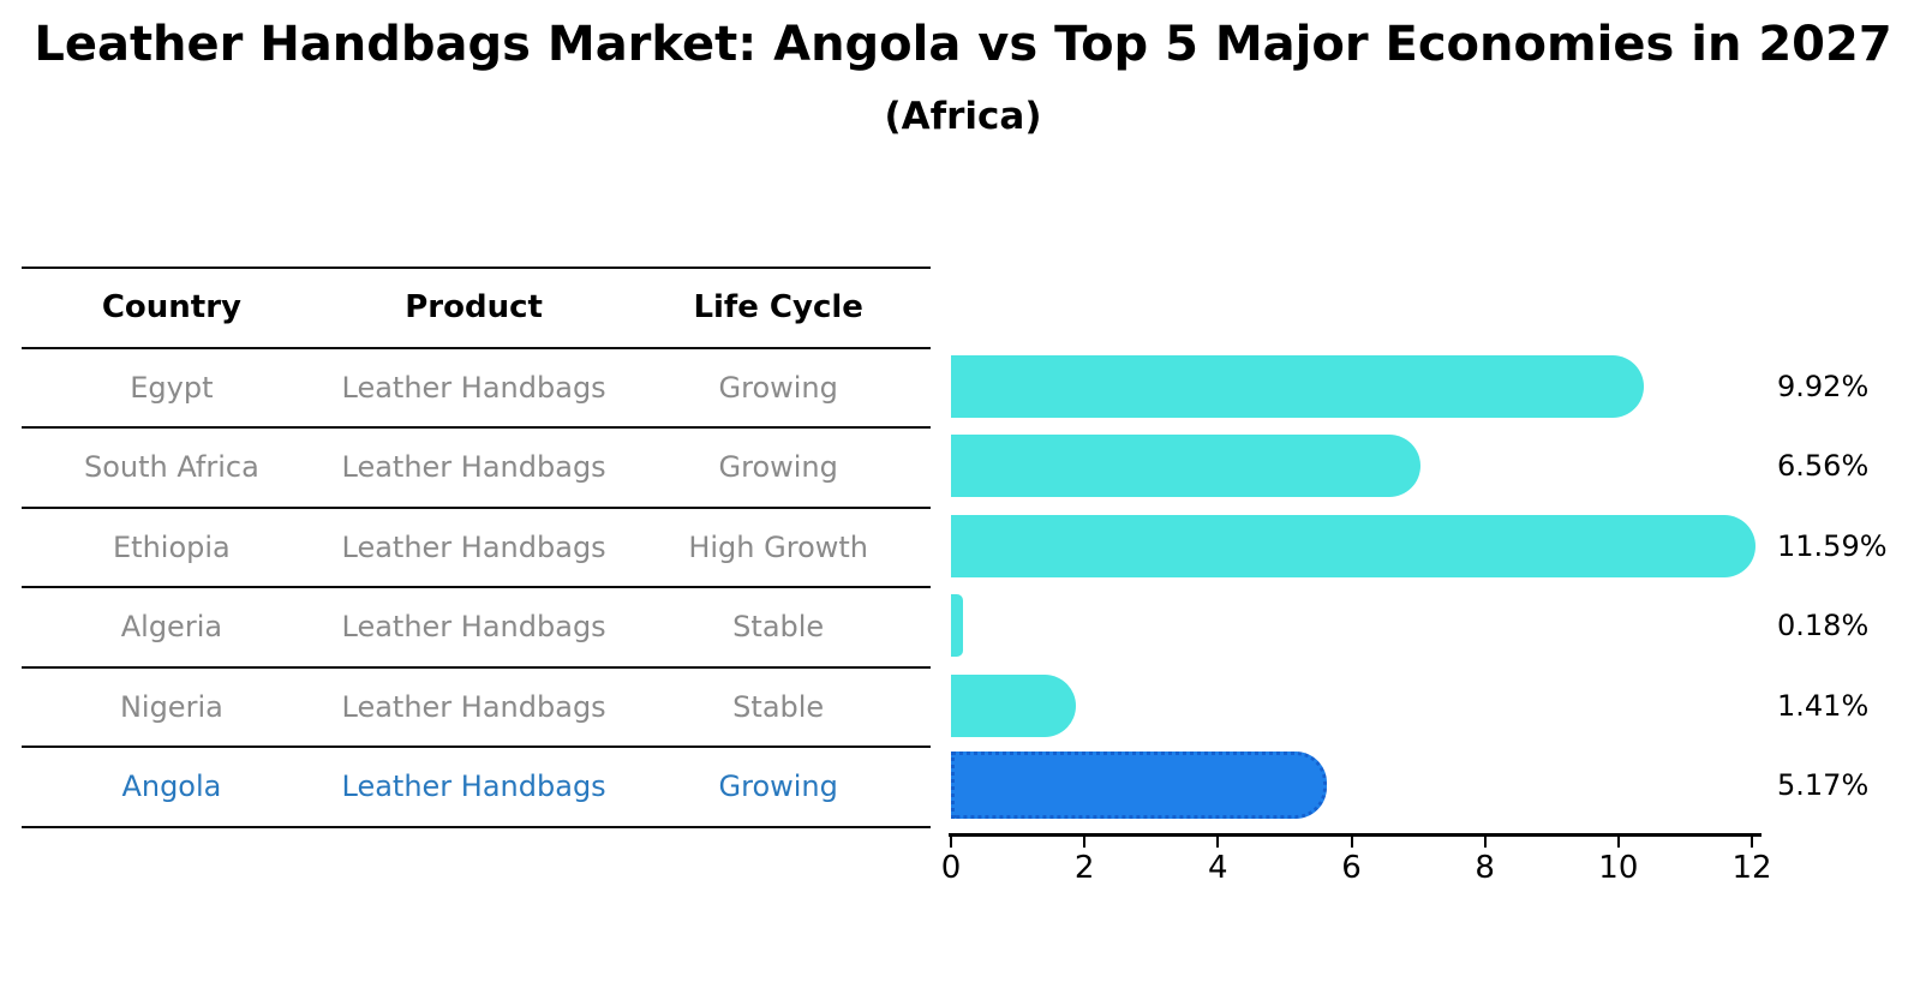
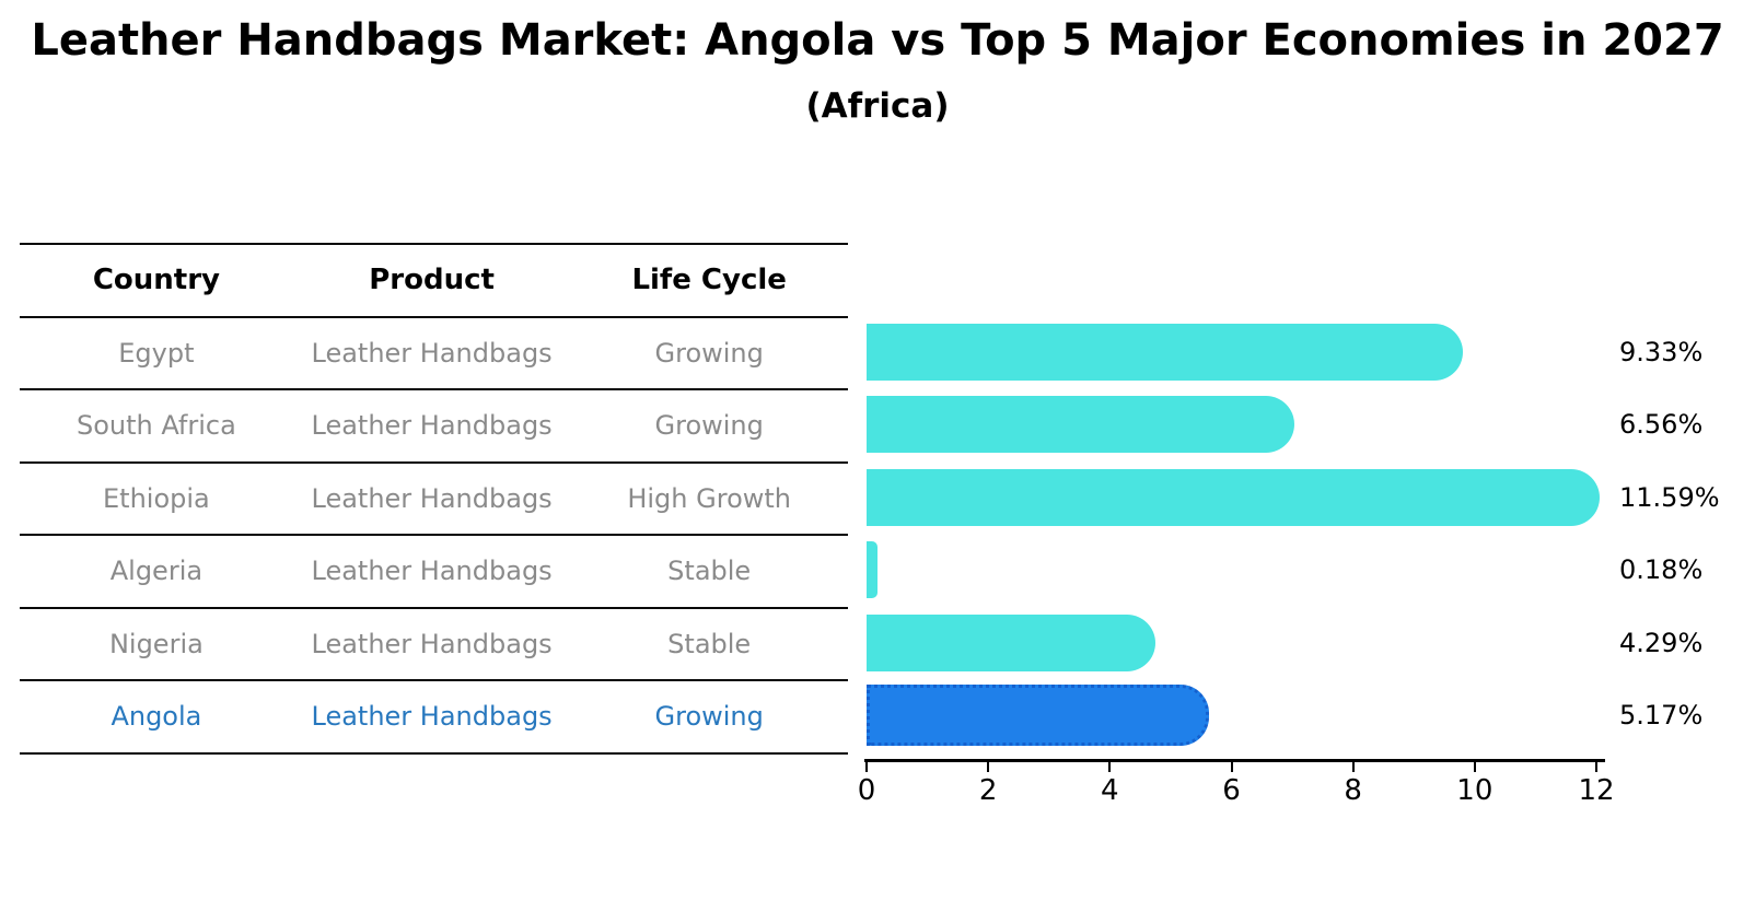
Egypt: 9.92% -> 9.33%
Nigeria: 1.41% -> 4.29%
